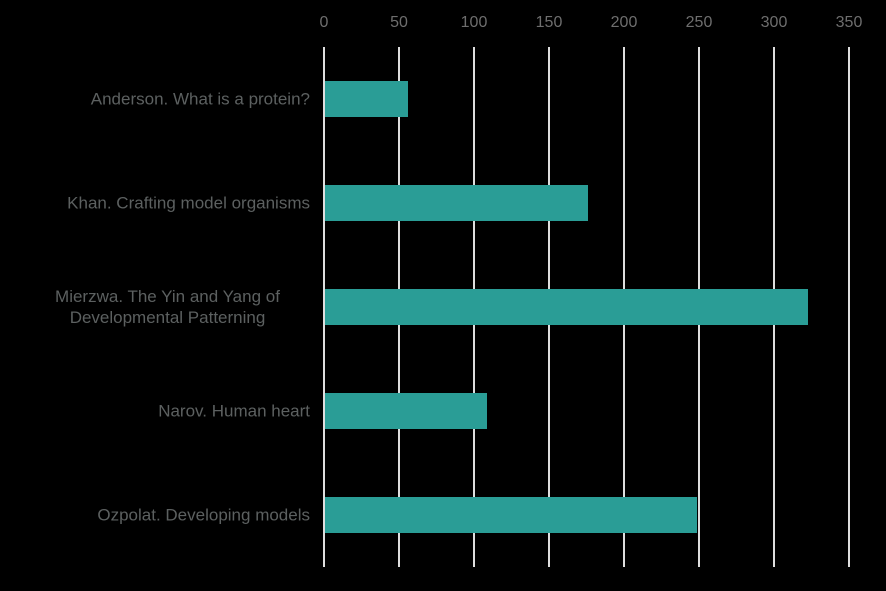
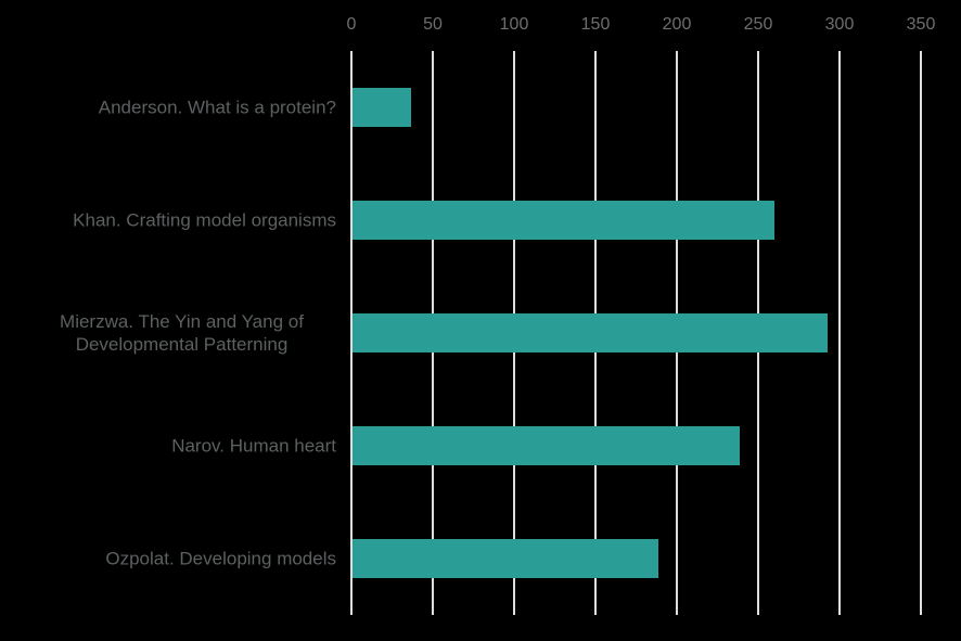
Anderson. What is a protein?: 55 -> 36
Khan. Crafting model organisms: 175 -> 259
Mierzwa. The Yin and Yang of Developmental Patterning: 322 -> 292
Narov. Human heart: 108 -> 238
Ozpolat. Developing models: 248 -> 188
